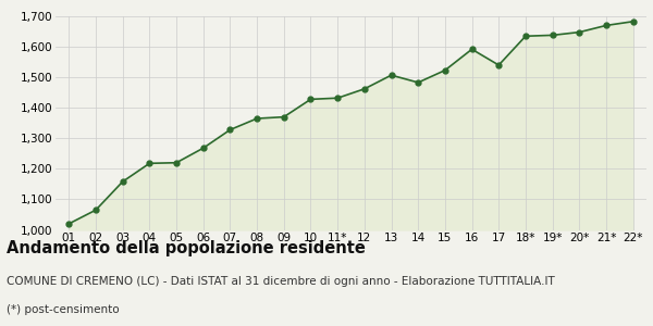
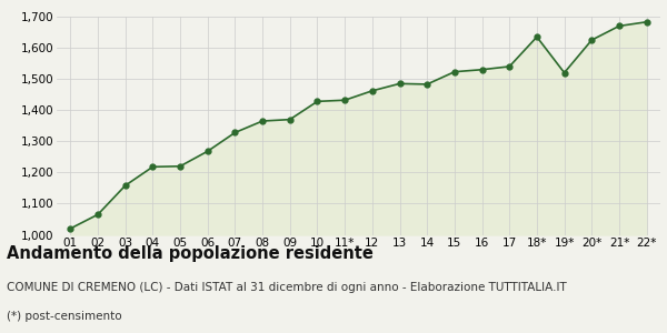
13: 1,507 -> 1,485
16: 1,592 -> 1,530
19*: 1,638 -> 1,520
20*: 1,648 -> 1,625
